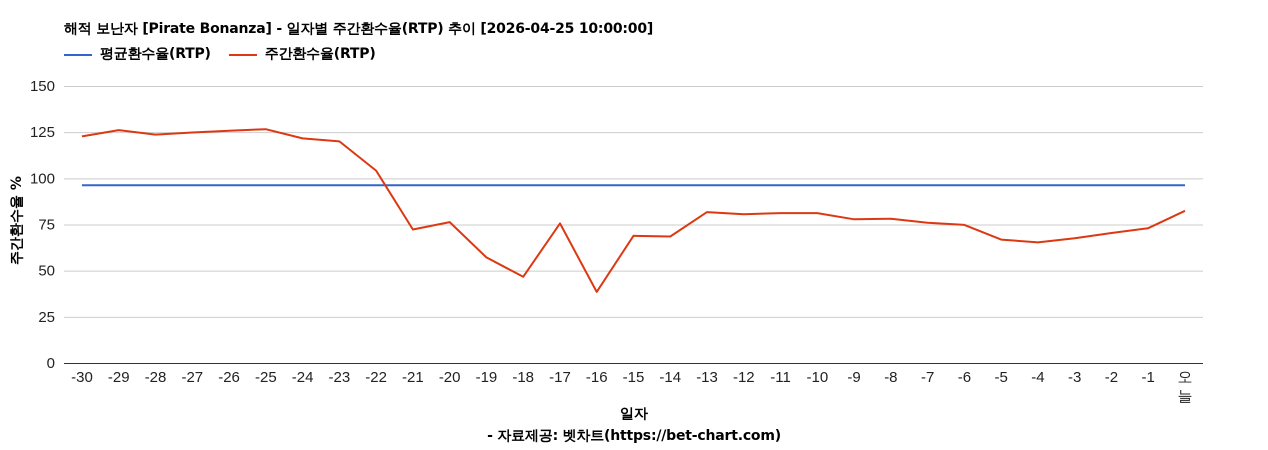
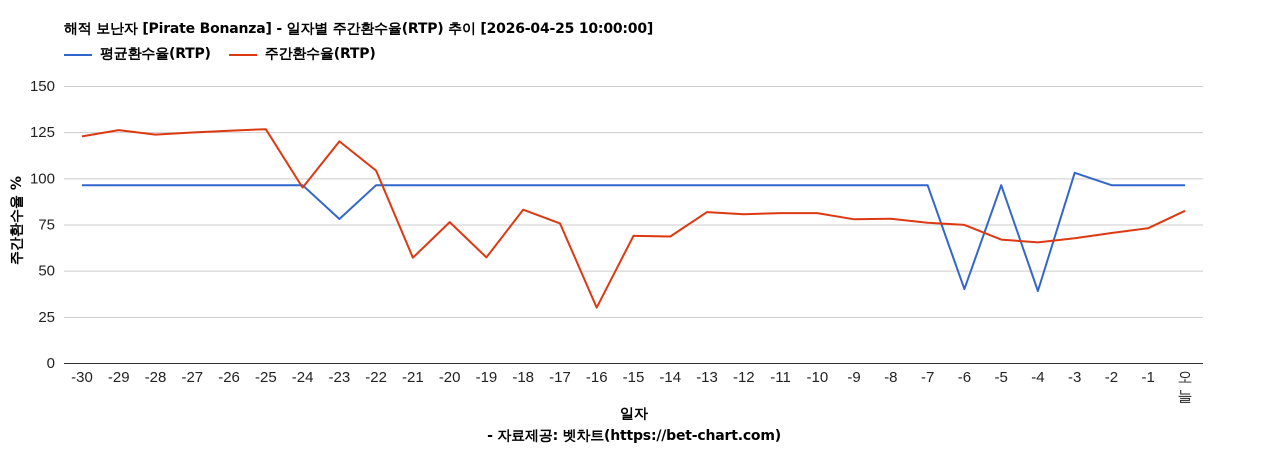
주간환수율(RTP)/-24: 122 -> 95
평균환수율(RTP)/-23: 96 -> 78
주간환수율(RTP)/-21: 72 -> 57
주간환수율(RTP)/-18: 47 -> 83
주간환수율(RTP)/-16: 38 -> 30
평균환수율(RTP)/-6: 96 -> 40
평균환수율(RTP)/-4: 96 -> 39
평균환수율(RTP)/-3: 96 -> 103
